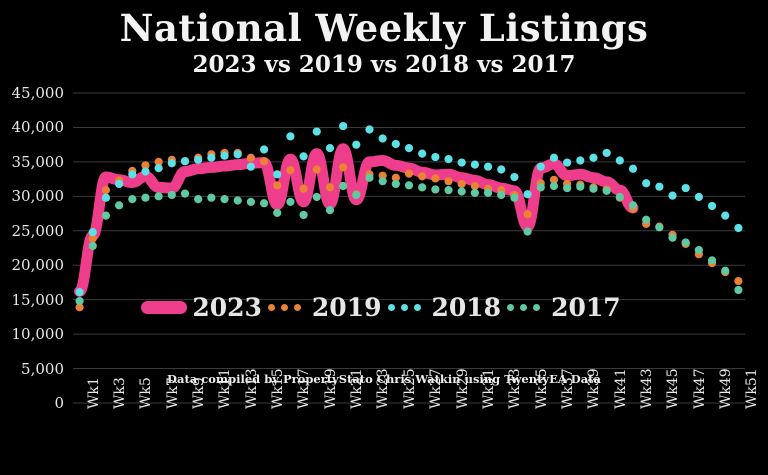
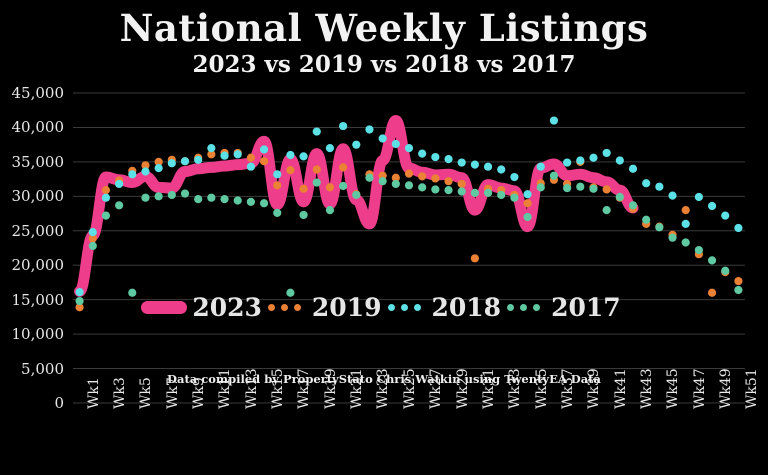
2017/Wk5: 30000 -> 16000
2018/Wk11: 36000 -> 37000
2023/Wk15: 35000 -> 38000
2018/Wk17: 39000 -> 36000
2017/Wk17: 29000 -> 16000
2017/Wk19: 30000 -> 32000
2023/Wk23: 35000 -> 26000
2023/Wk25: 34000 -> 41000
2023/Wk31: 32000 -> 28000
2019/Wk31: 32000 -> 21000
2019/Wk35: 27000 -> 29000
2017/Wk35: 25000 -> 27000
2018/Wk37: 36000 -> 41000
2017/Wk37: 32000 -> 33000
2019/Wk39: 32000 -> 35000
2017/Wk41: 31000 -> 28000
2019/Wk47: 23000 -> 28000
2018/Wk47: 31000 -> 26000
2019/Wk49: 20000 -> 16000
